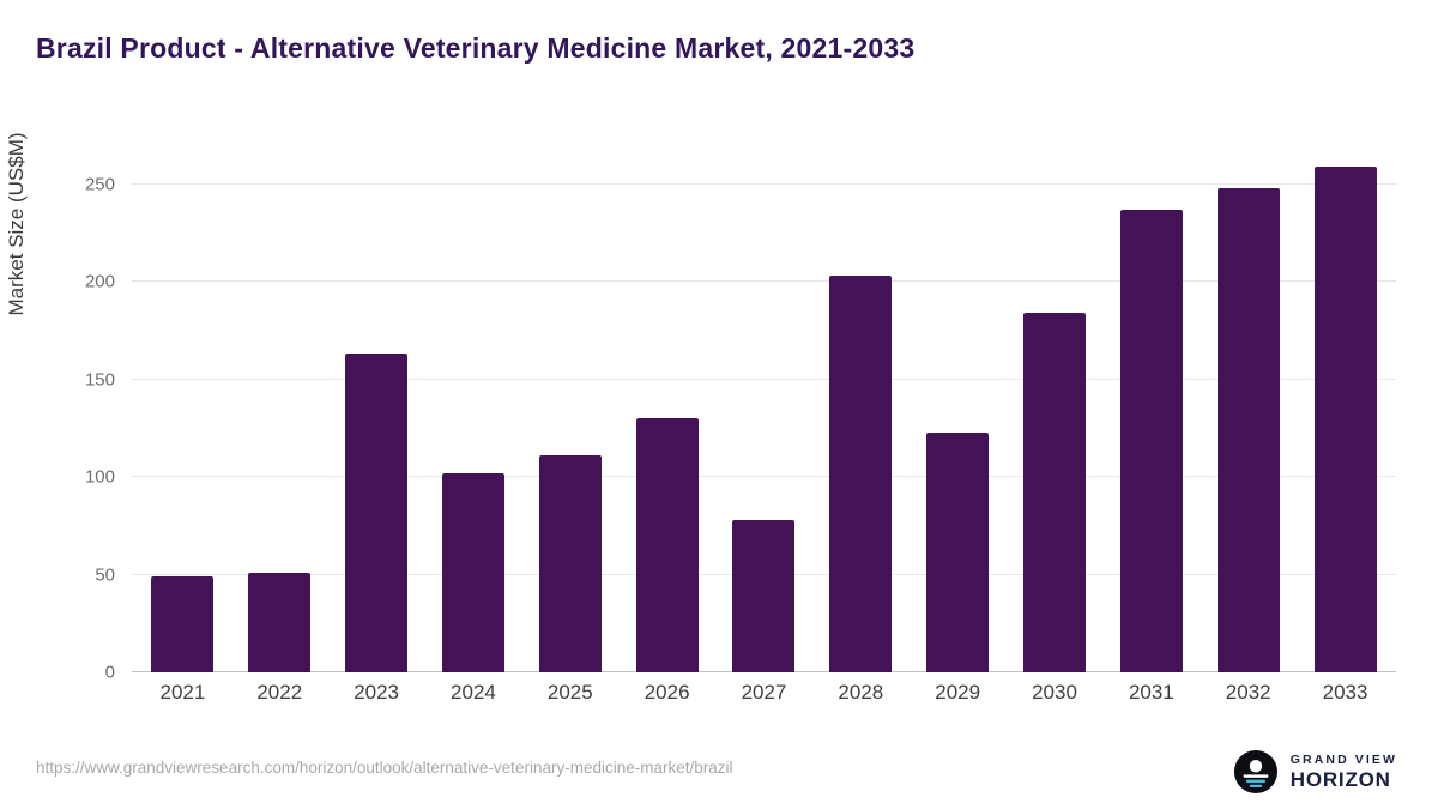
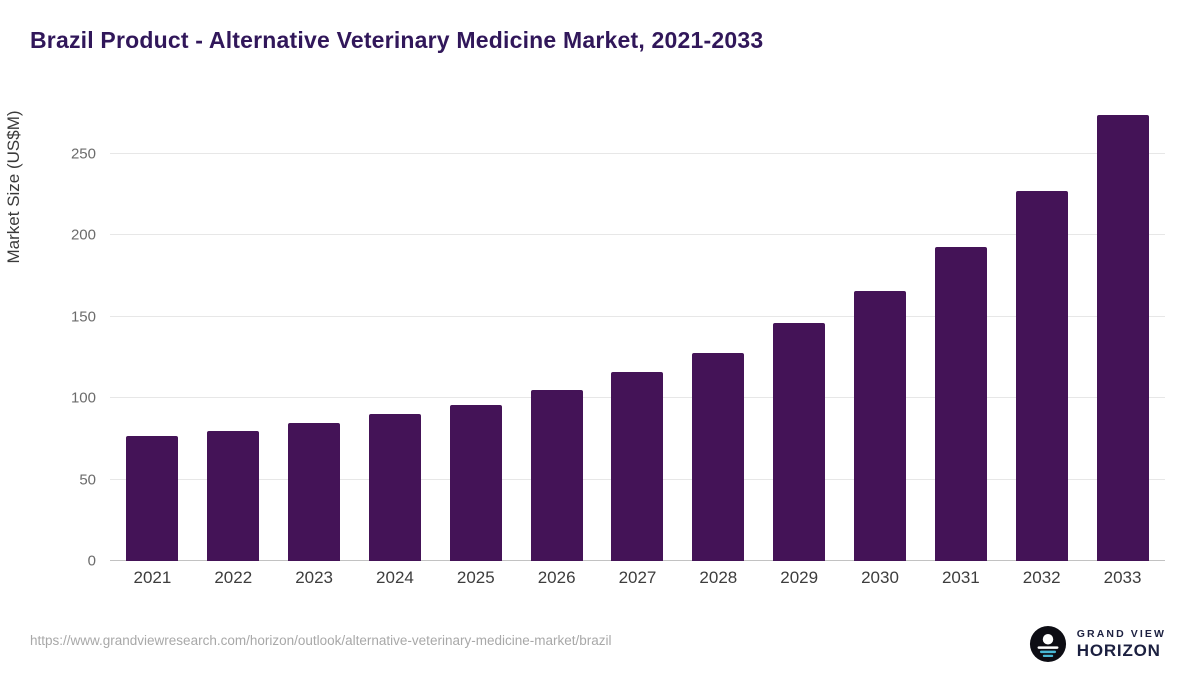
2021: 49 -> 77
2022: 51 -> 80
2023: 163 -> 85
2024: 102 -> 90
2025: 111 -> 96
2026: 130 -> 105
2027: 78 -> 116
2028: 203 -> 128
2029: 123 -> 146
2030: 184 -> 166
2031: 237 -> 193
2032: 248 -> 227
2033: 259 -> 274
